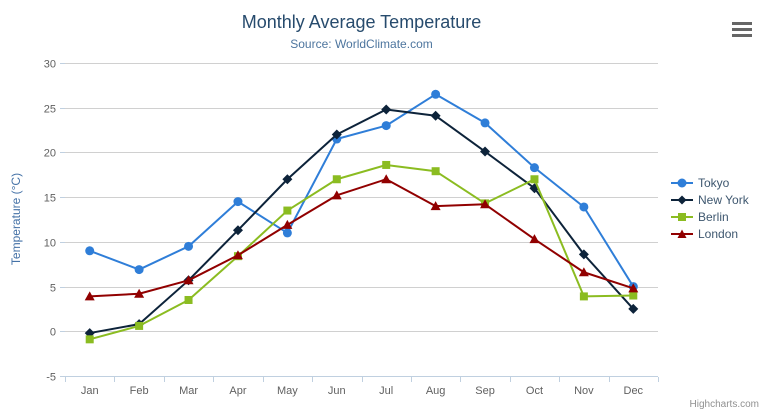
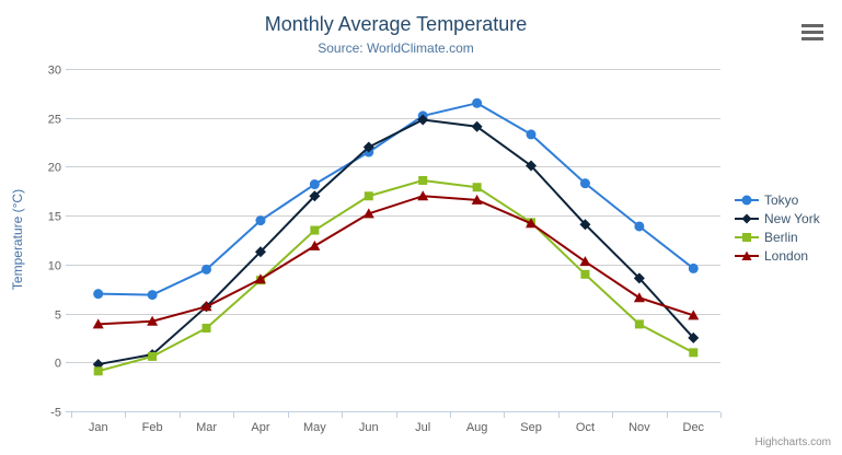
Tokyo/Jan: 9 -> 7
Tokyo/May: 11 -> 18
Tokyo/Jul: 23 -> 25
London/Aug: 14 -> 17
New York/Oct: 16 -> 14
Berlin/Oct: 17 -> 9
Tokyo/Dec: 5 -> 10
Berlin/Dec: 4 -> 1
